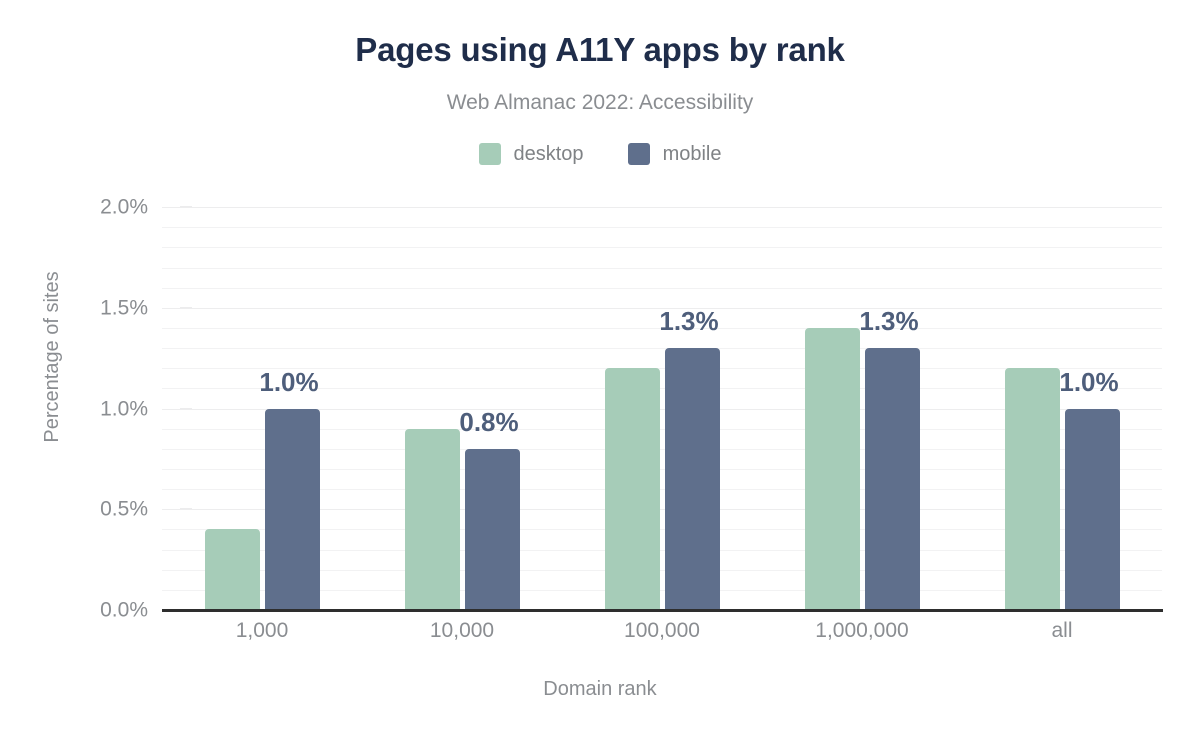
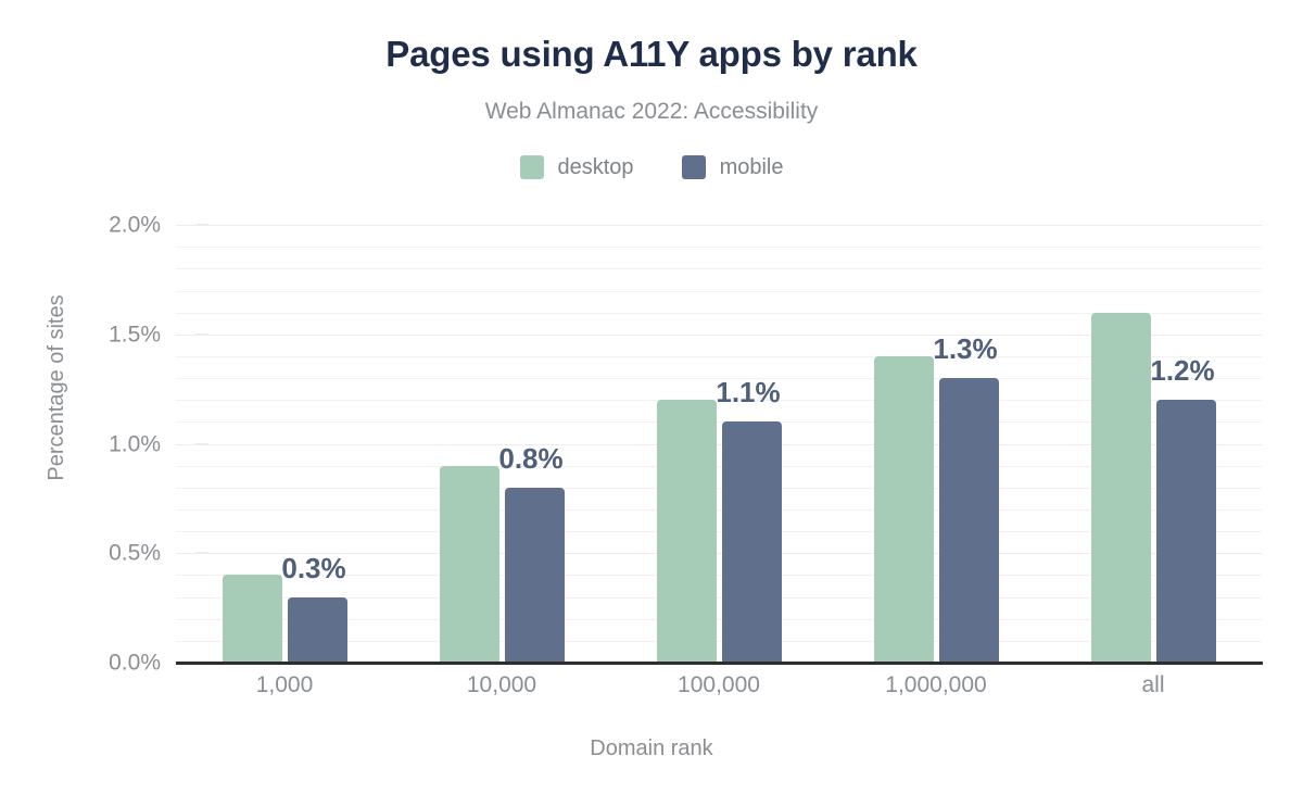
mobile/1,000: 1.0% -> 0.3%
mobile/100,000: 1.3% -> 1.1%
desktop/all: 1.2% -> 1.6%
mobile/all: 1.0% -> 1.2%
